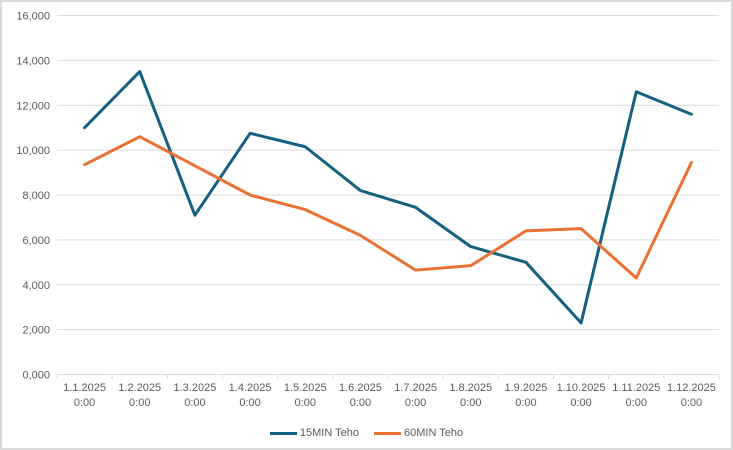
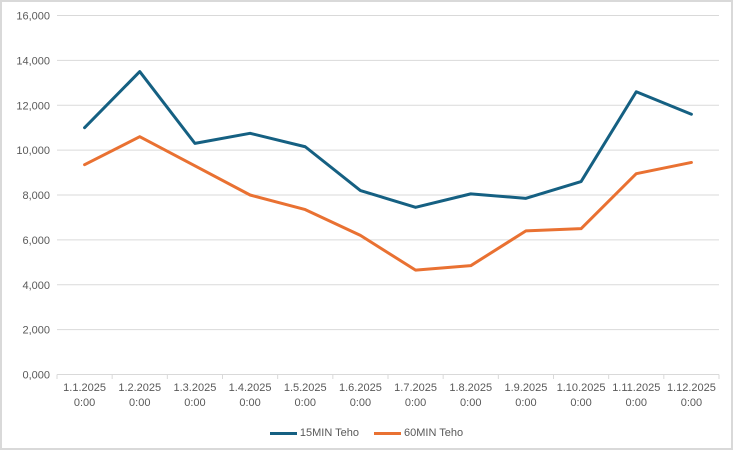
15MIN Teho/1.3.2025: 7100 -> 10300
15MIN Teho/1.8.2025: 5700 -> 8000
15MIN Teho/1.9.2025: 5000 -> 7800
15MIN Teho/1.10.2025: 2300 -> 8600
60MIN Teho/1.11.2025: 4300 -> 9000
